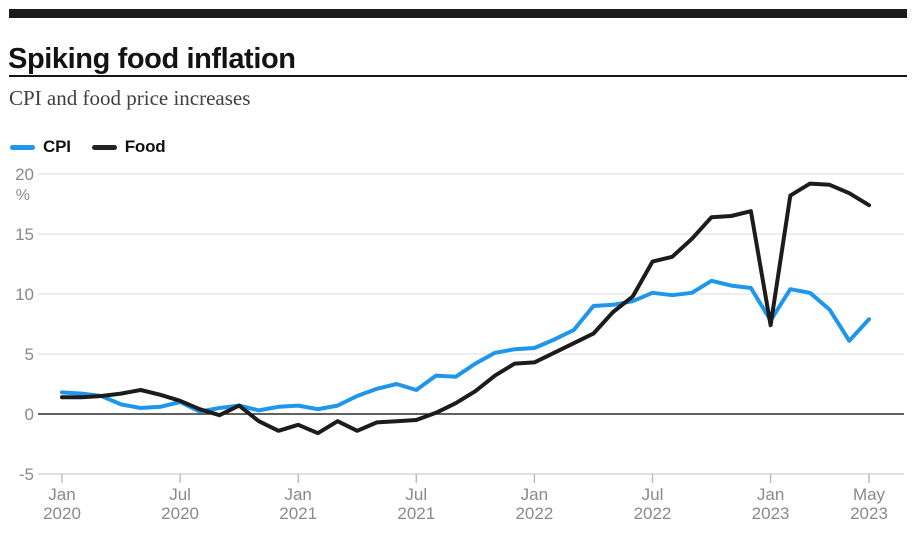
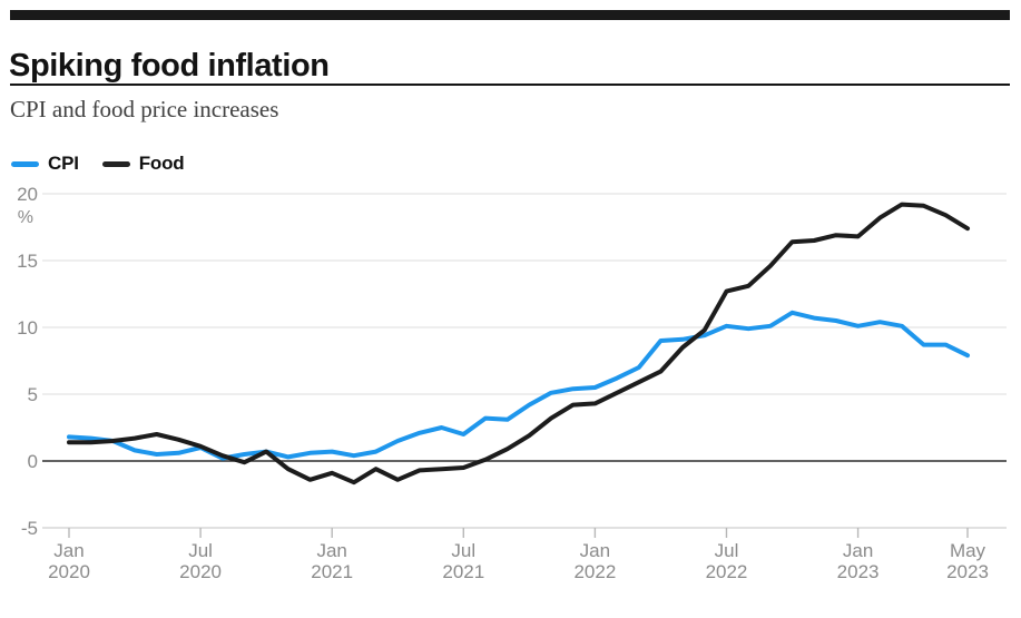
CPI/Jan 2023: 7.8 -> 10.1
Food/Jan 2023: 7.4 -> 16.8
CPI/May 2023: 6.1 -> 8.7
